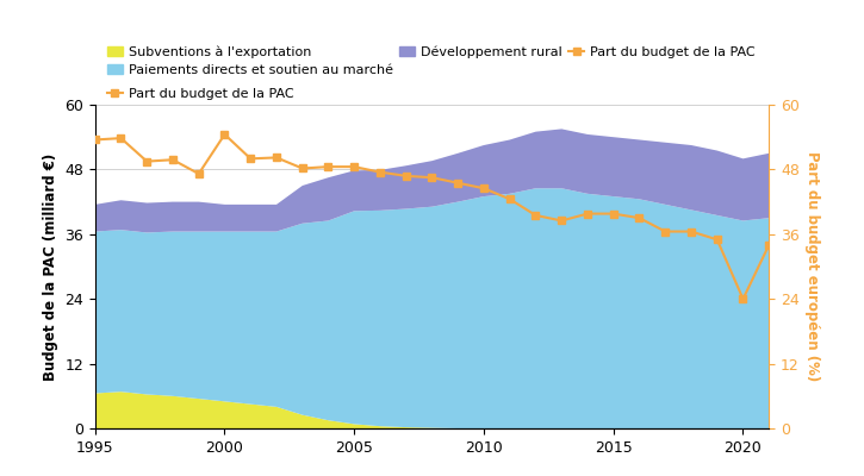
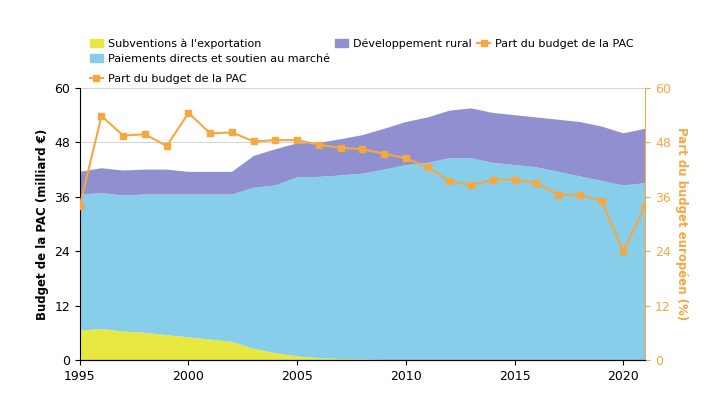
Part du budget de la PAC/1995: 53.5 -> 34.0
